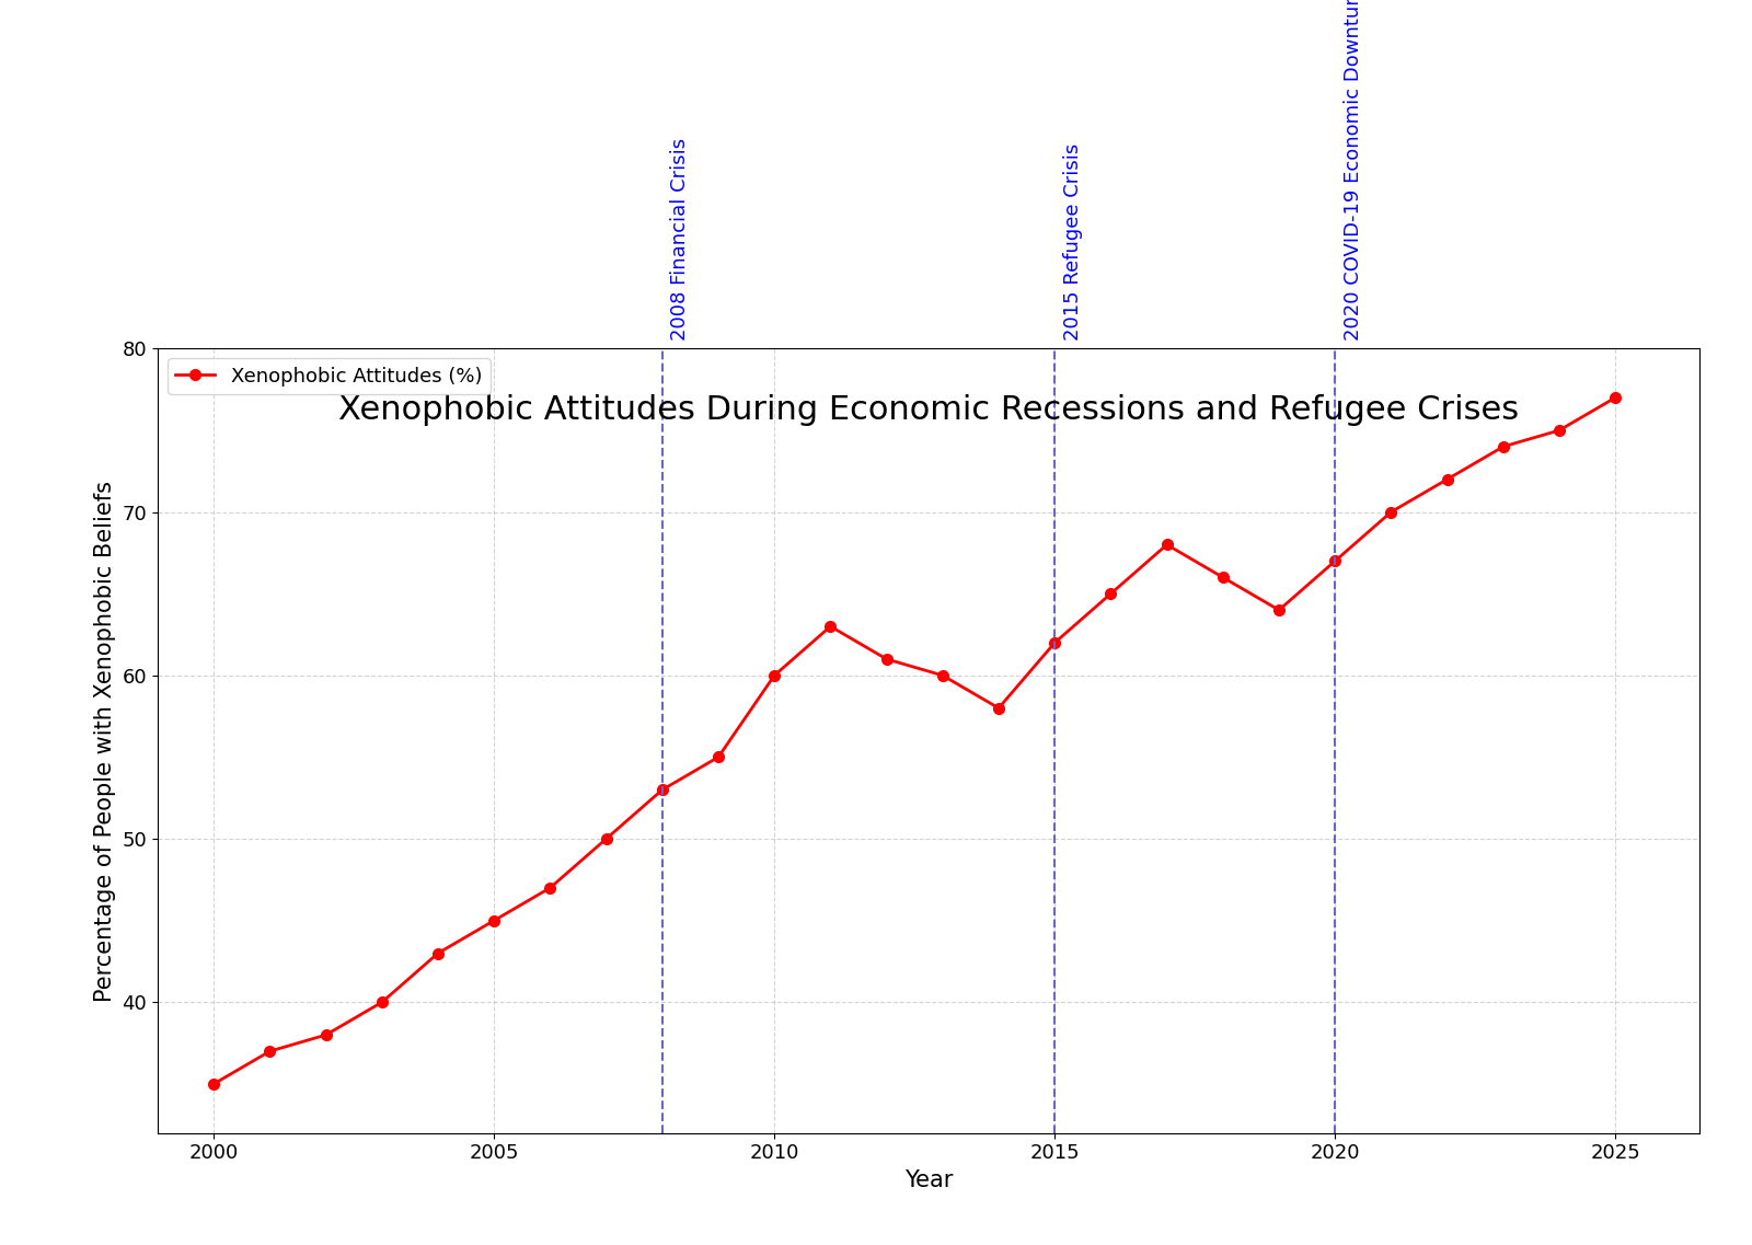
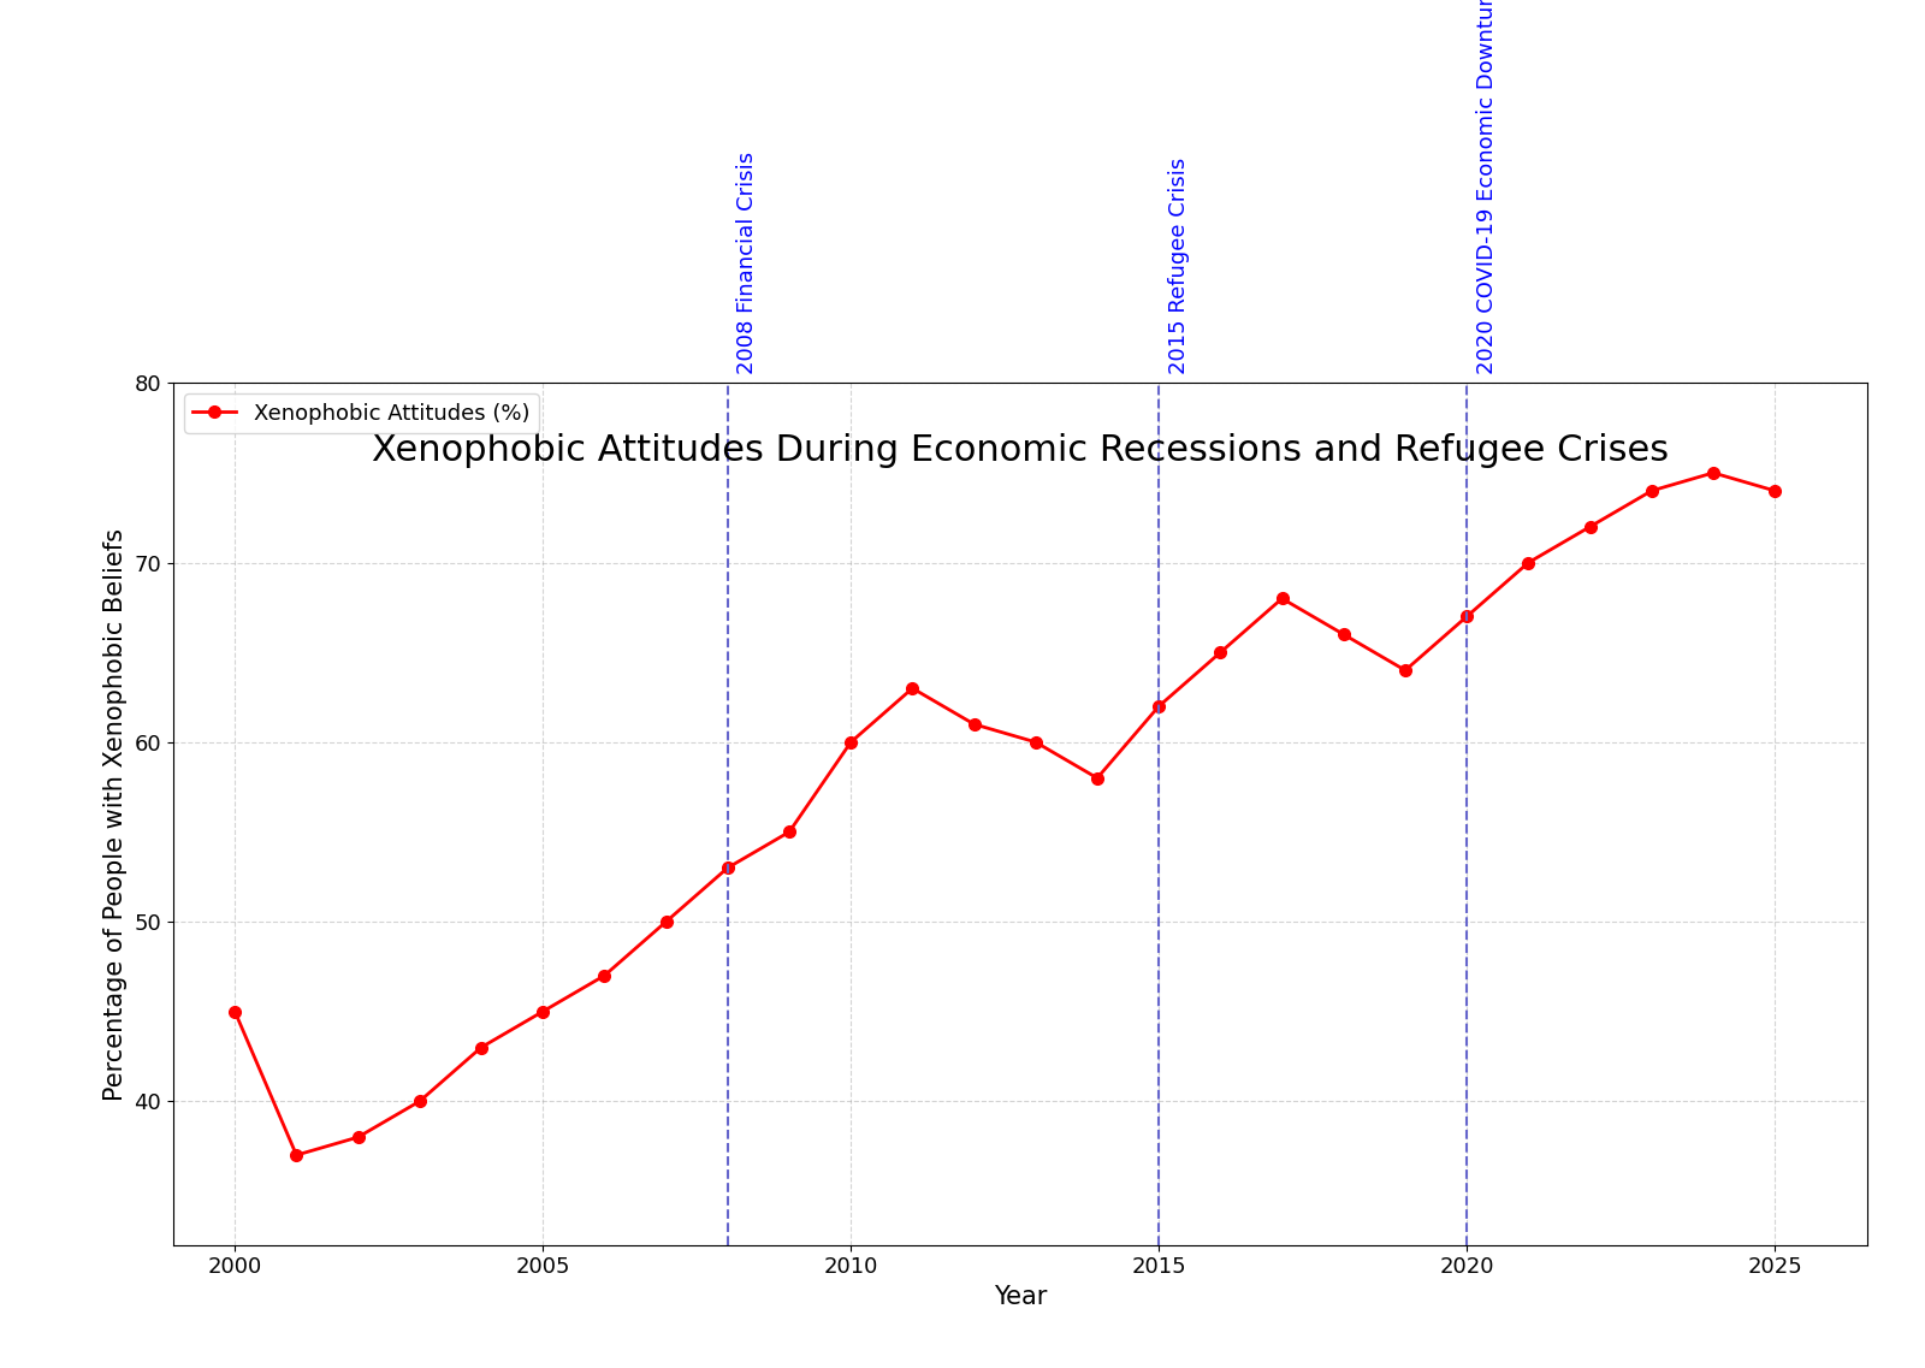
2000: 35 -> 45
2025: 77 -> 74
